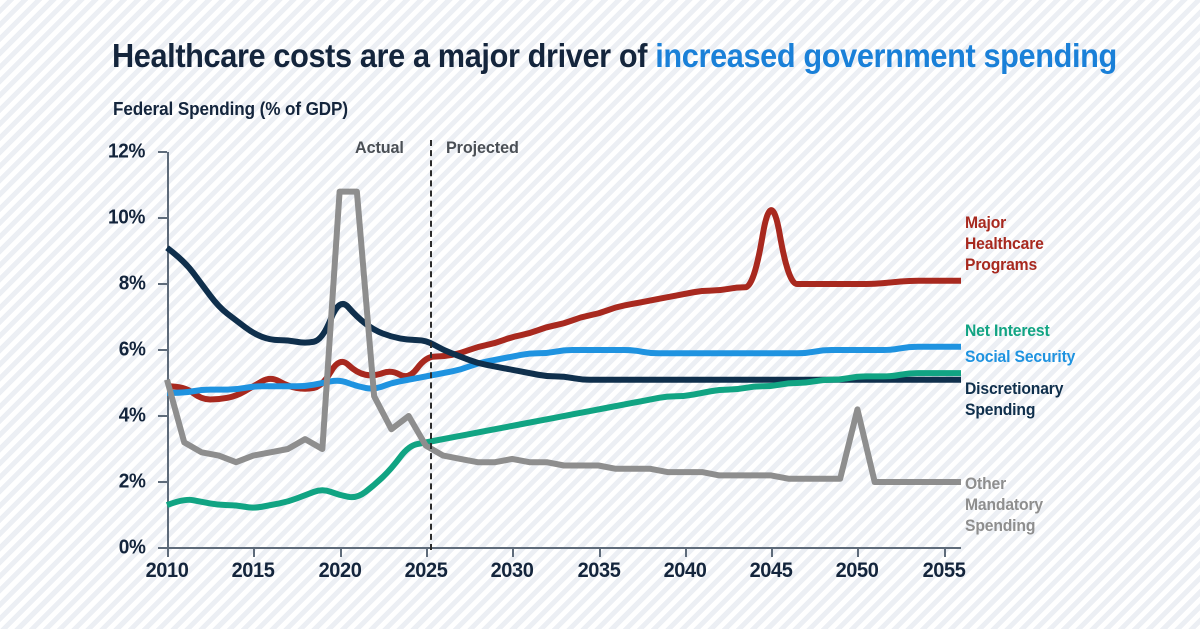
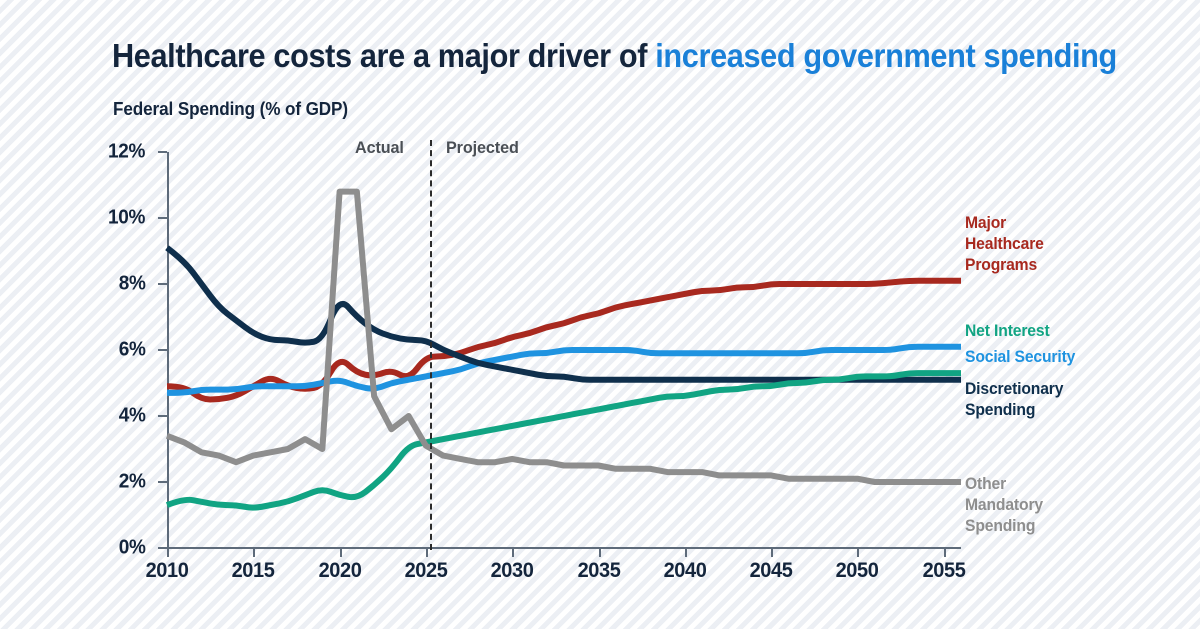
Other Mandatory Spending/2010: 5.1% -> 3.4%
Major Healthcare Programs/2045: 11.0% -> 8.0%
Other Mandatory Spending/2050: 4.2% -> 2.1%
